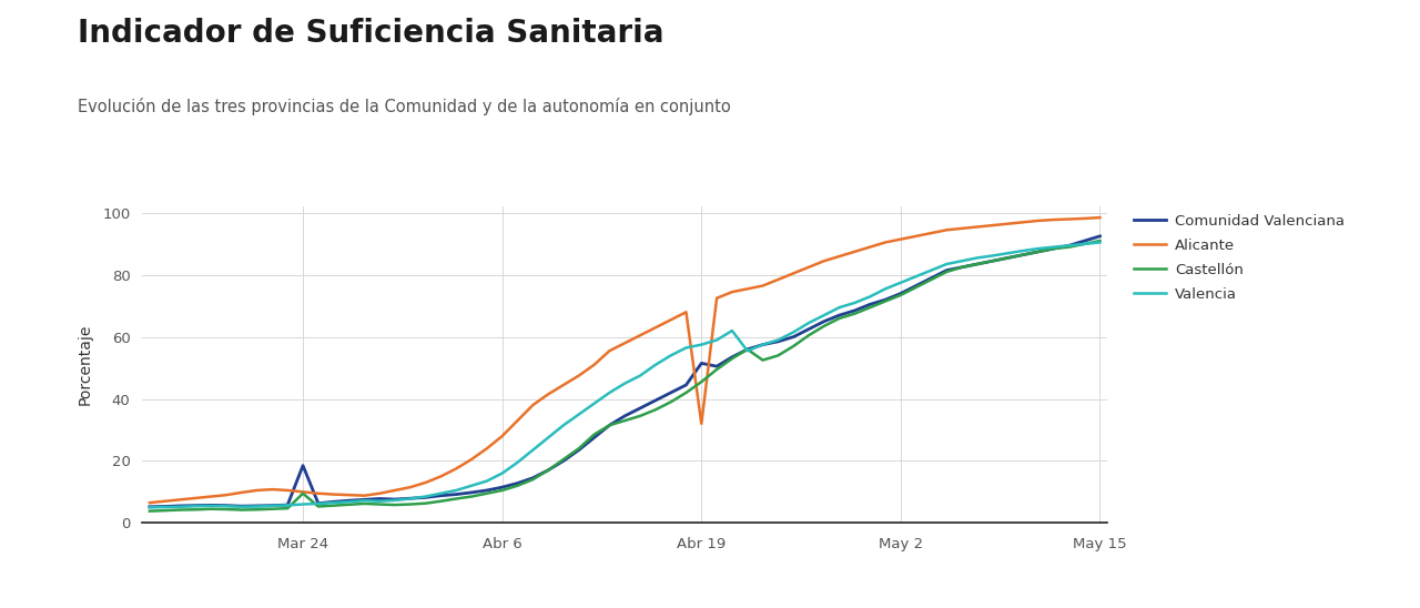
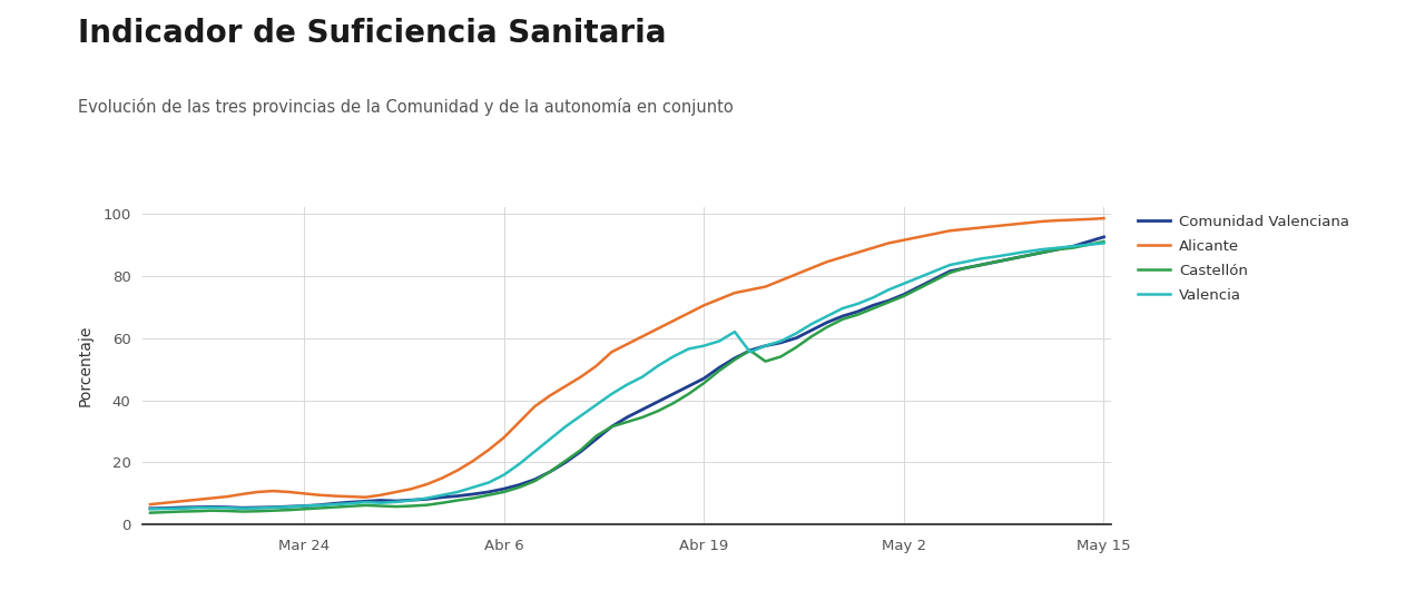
Comunidad Valenciana/Mar 24: 18.5 -> 6.0
Castellón/Mar 24: 9.5 -> 5.0
Comunidad Valenciana/Abr 19: 51.5 -> 47.0
Alicante/Abr 19: 32.0 -> 70.5
